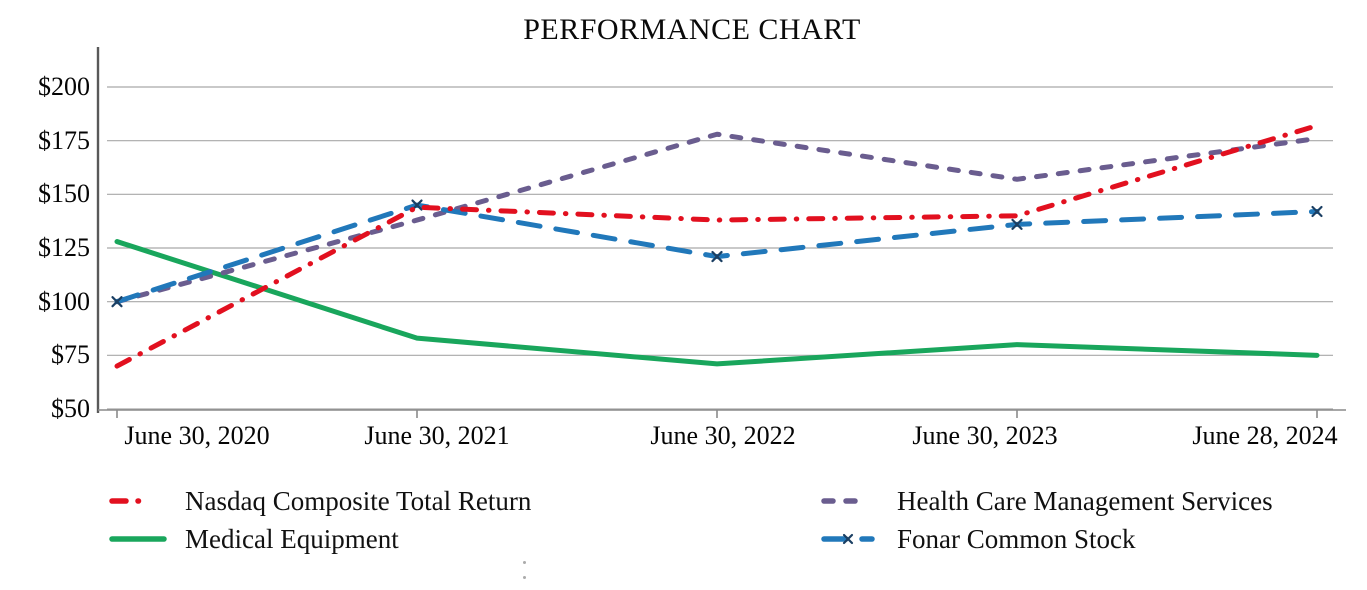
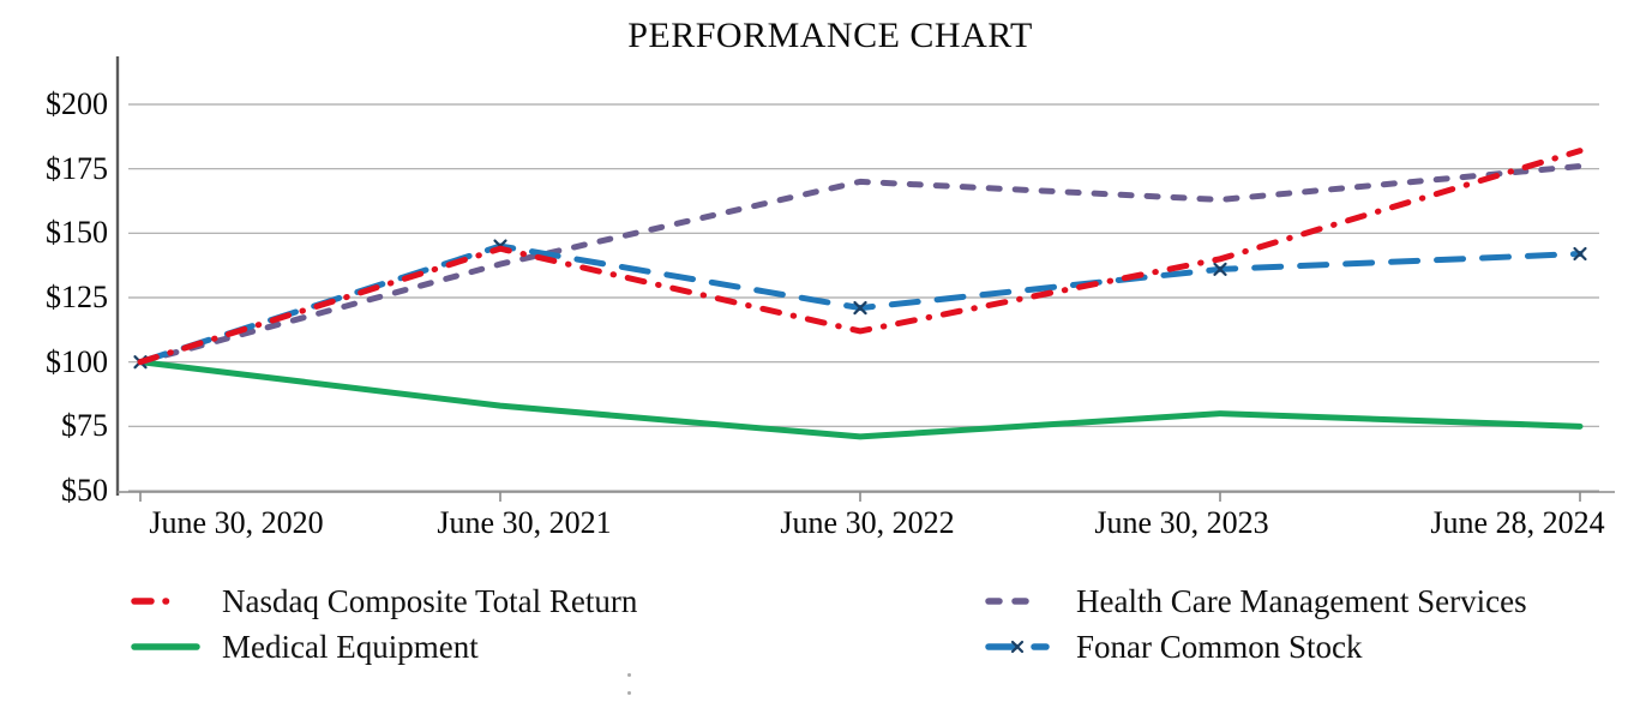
Nasdaq Composite Total Return/June 30, 2020: $70 -> $100
Medical Equipment/June 30, 2020: $128 -> $100
Nasdaq Composite Total Return/June 30, 2022: $138 -> $112
Health Care Management Services/June 30, 2022: $178 -> $170
Health Care Management Services/June 30, 2023: $157 -> $163
